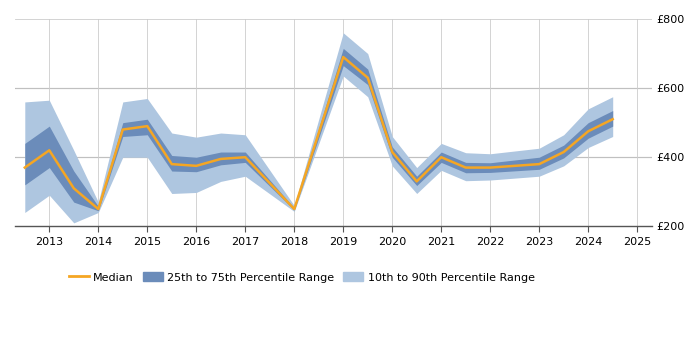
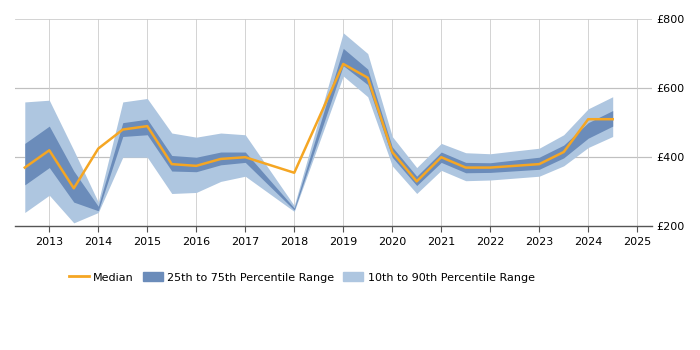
Median/2014: £250 -> £425
Median/2018: £250 -> £355
Median/2019: £690 -> £670
Median/2024: £475 -> £510
